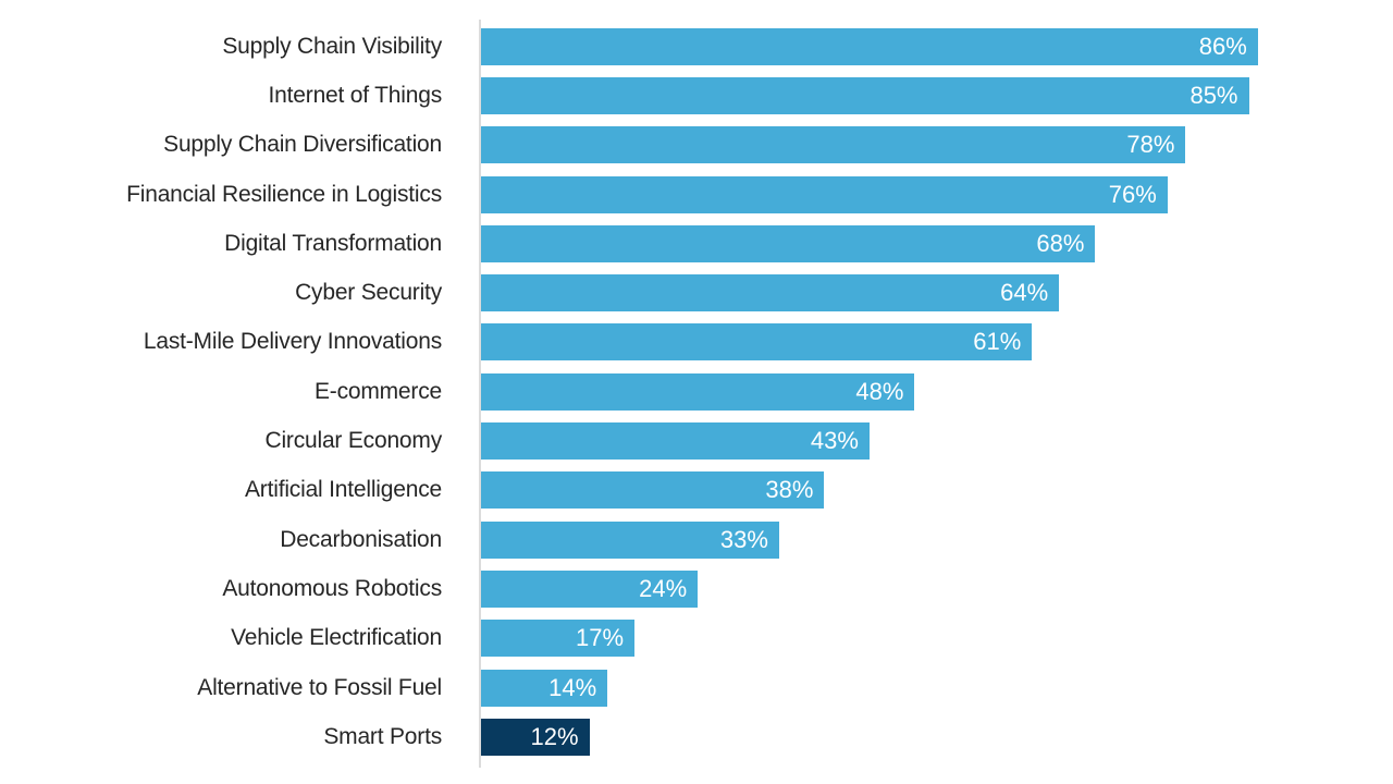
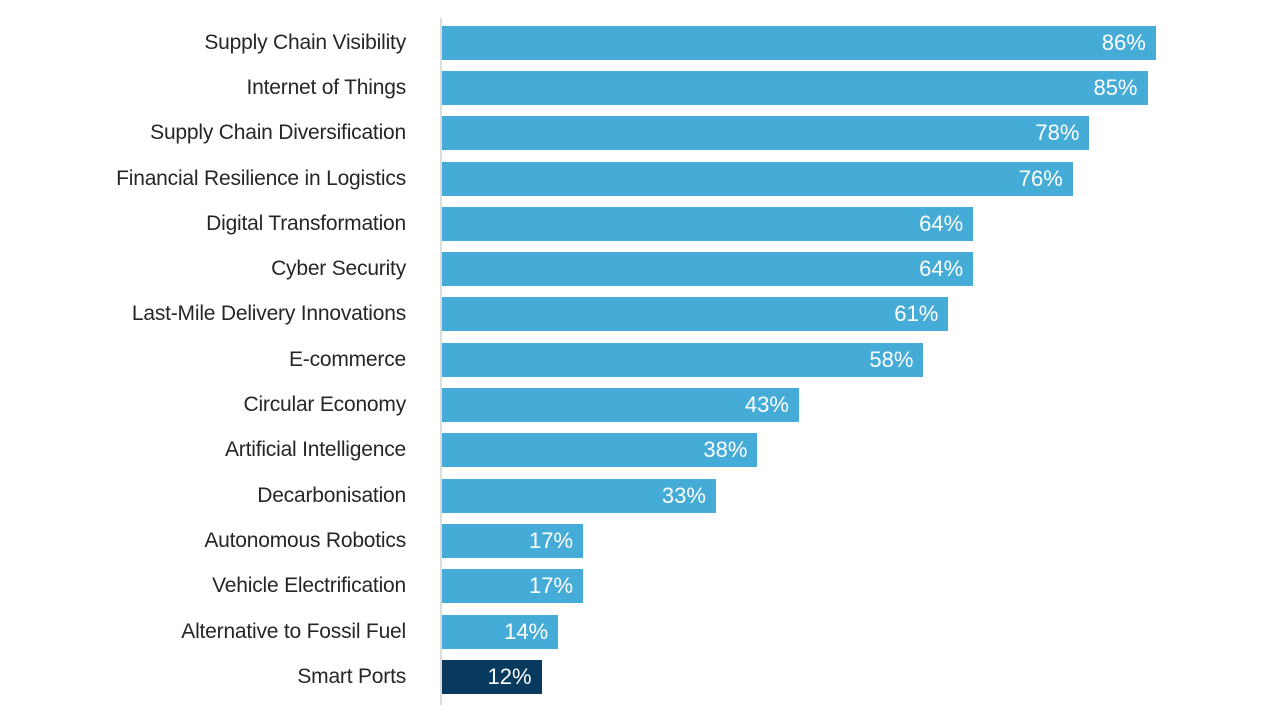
Digital Transformation: 68% -> 64%
E-commerce: 48% -> 58%
Autonomous Robotics: 24% -> 17%
